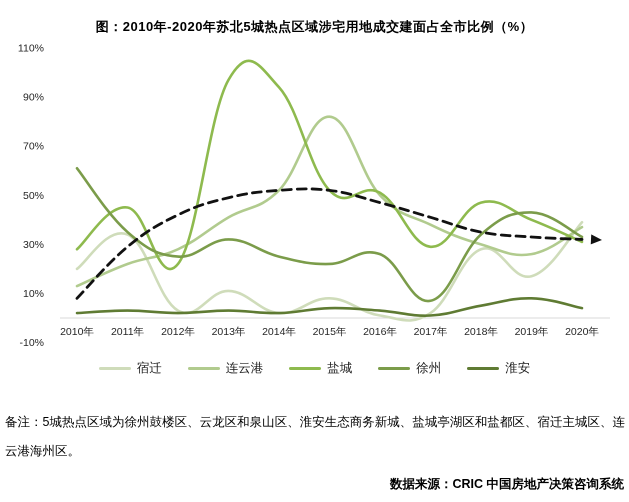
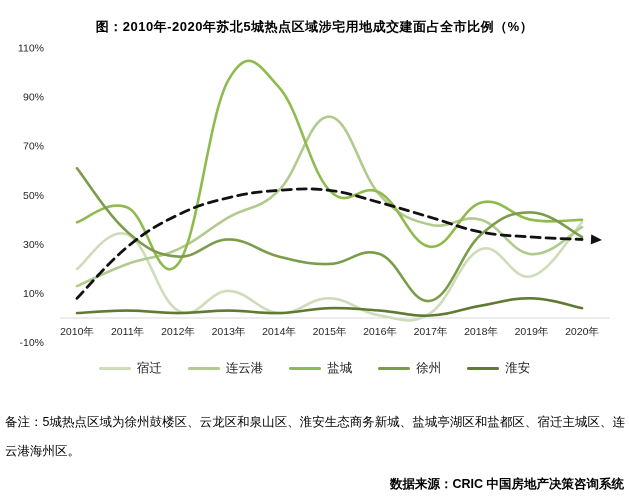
盐城/2010年: 28% -> 39%
连云港/2018年: 30% -> 40%
盐城/2020年: 31% -> 40%
